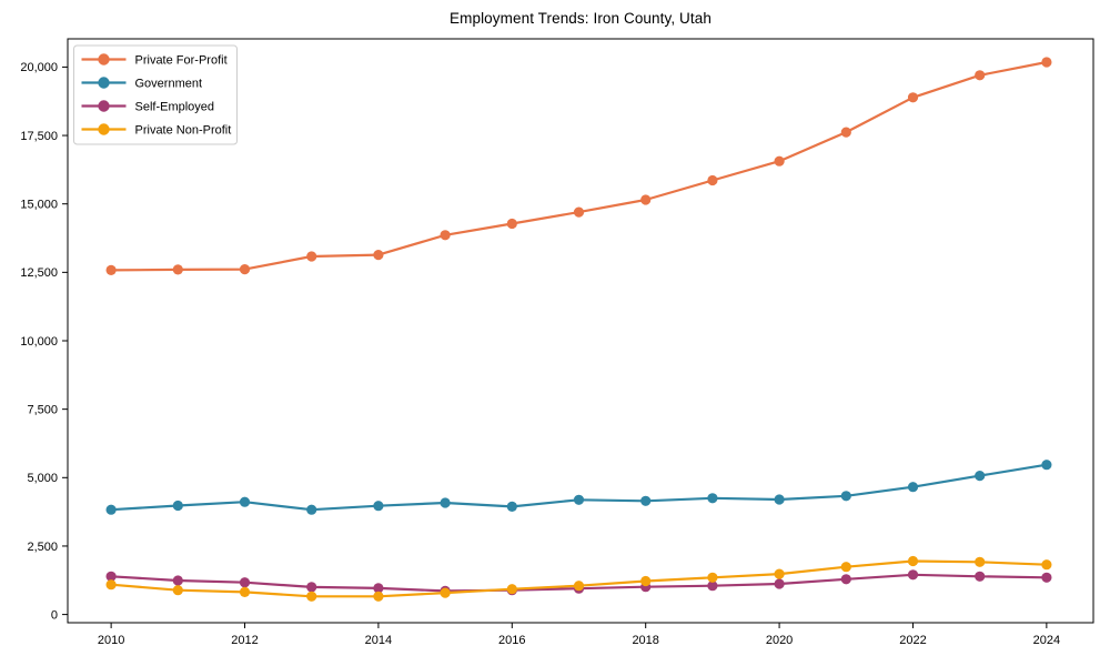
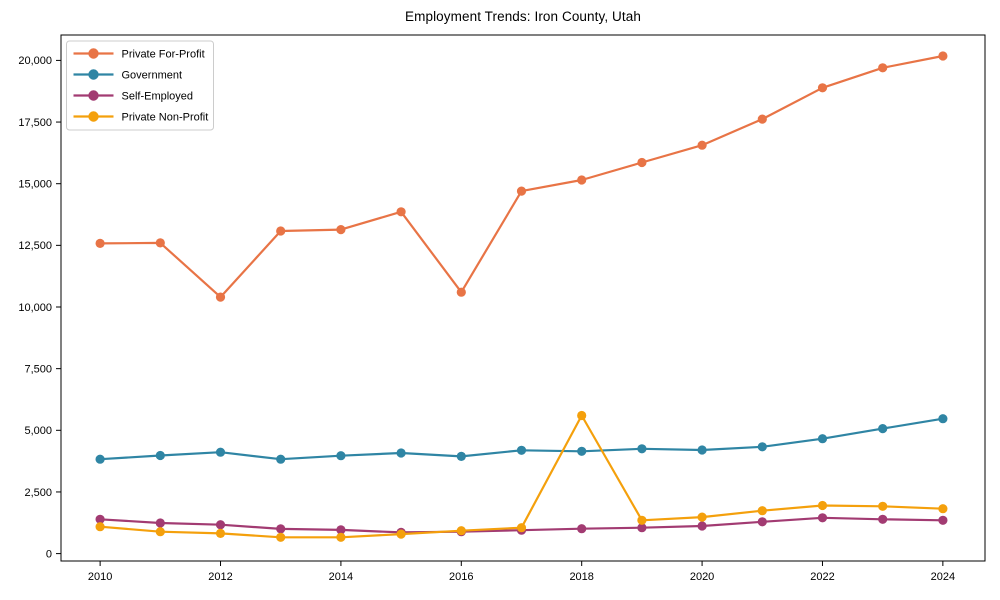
Private For-Profit/2012: 12600 -> 10400
Private For-Profit/2016: 14300 -> 10600
Private Non-Profit/2018: 1200 -> 5600
